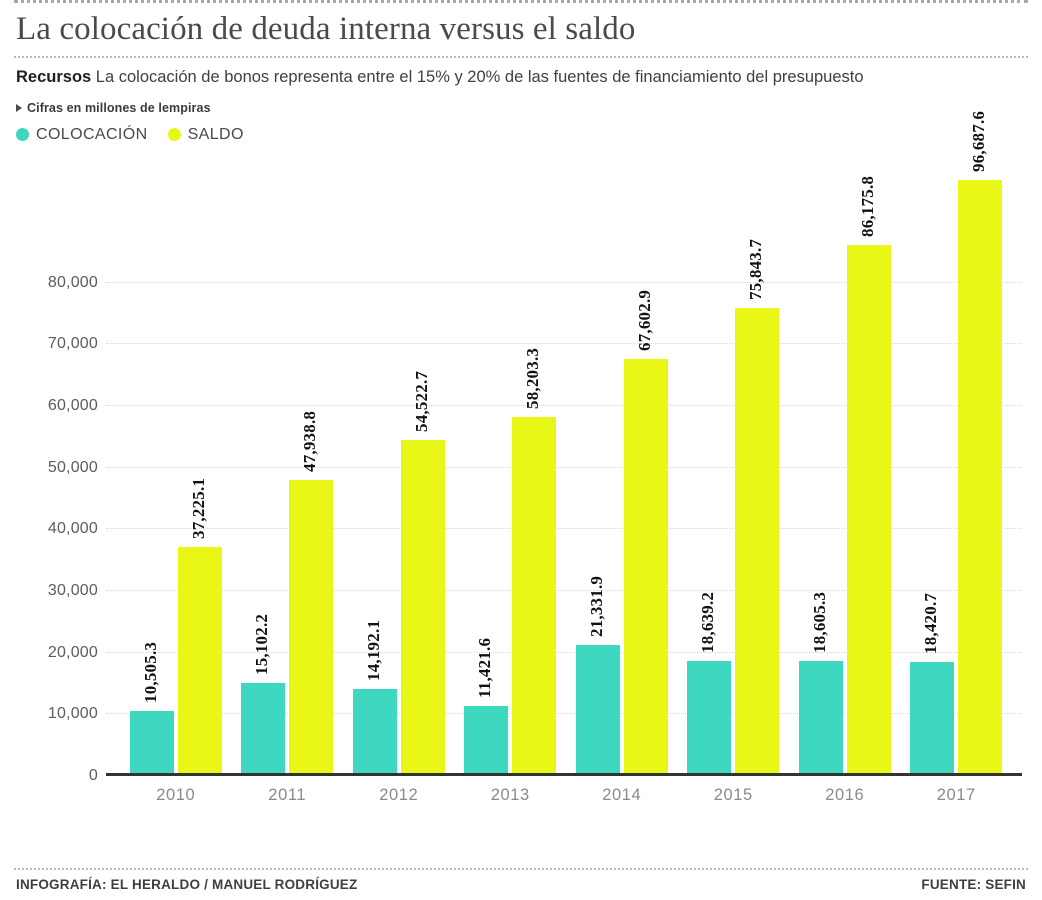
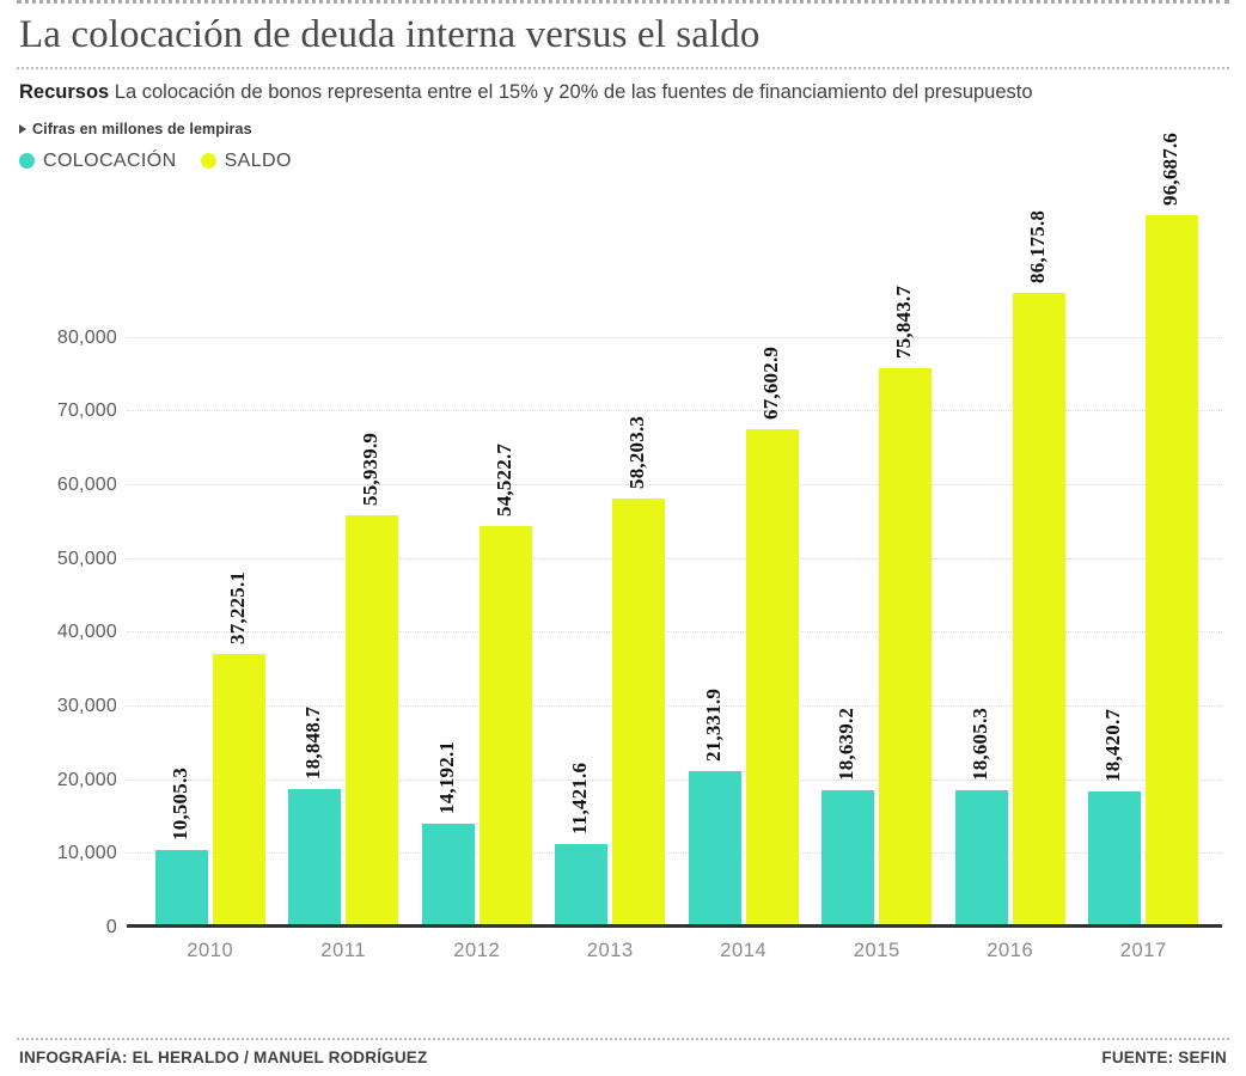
COLOCACIÓN/2011: 15,102.2 -> 18,848.7
SALDO/2011: 47,938.8 -> 55,939.9
